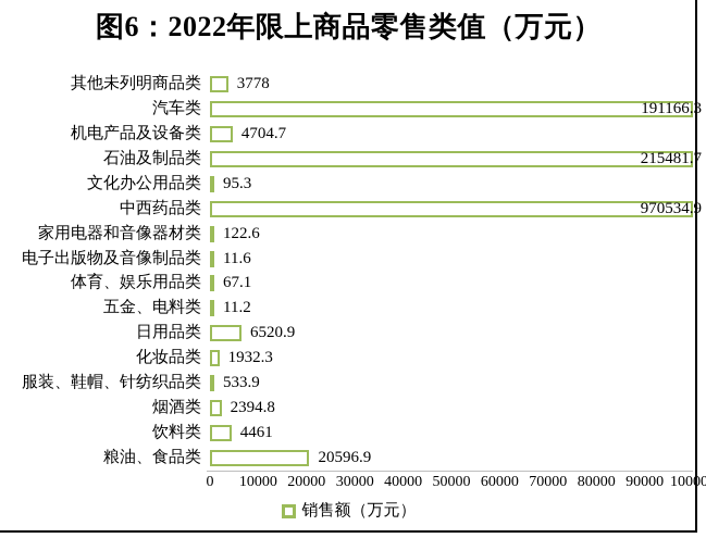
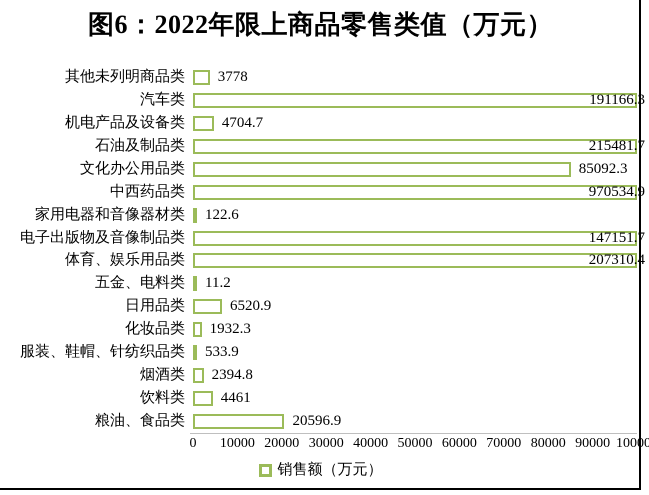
文化办公用品类: 95.3 -> 85092.3
电子出版物及音像制品类: 11.6 -> 147151.7
体育、娱乐用品类: 67.1 -> 207310.4
